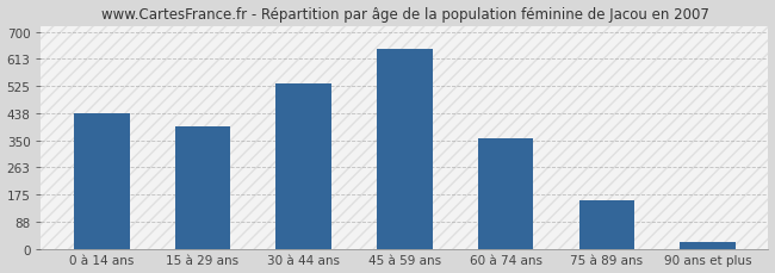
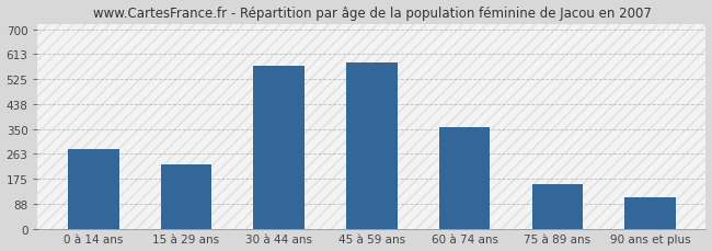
0 à 14 ans: 438 -> 280
15 à 29 ans: 394 -> 225
30 à 44 ans: 535 -> 570
45 à 59 ans: 645 -> 585
90 ans et plus: 20 -> 110
